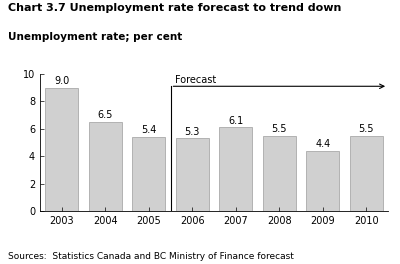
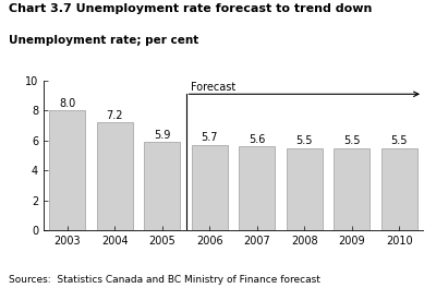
2003: 9.0 -> 8.0
2004: 6.5 -> 7.2
2005: 5.4 -> 5.9
2006: 5.3 -> 5.7
2007: 6.1 -> 5.6
2009: 4.4 -> 5.5
